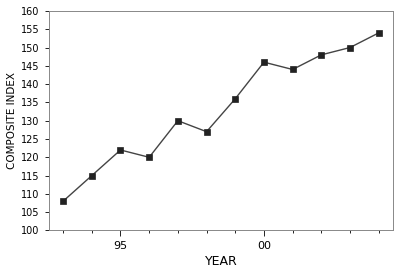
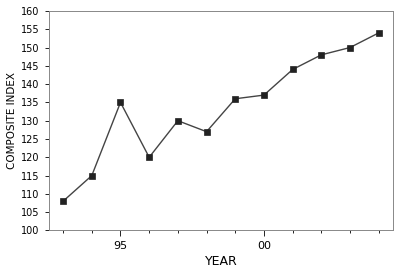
95: 122 -> 135
00: 146 -> 137
